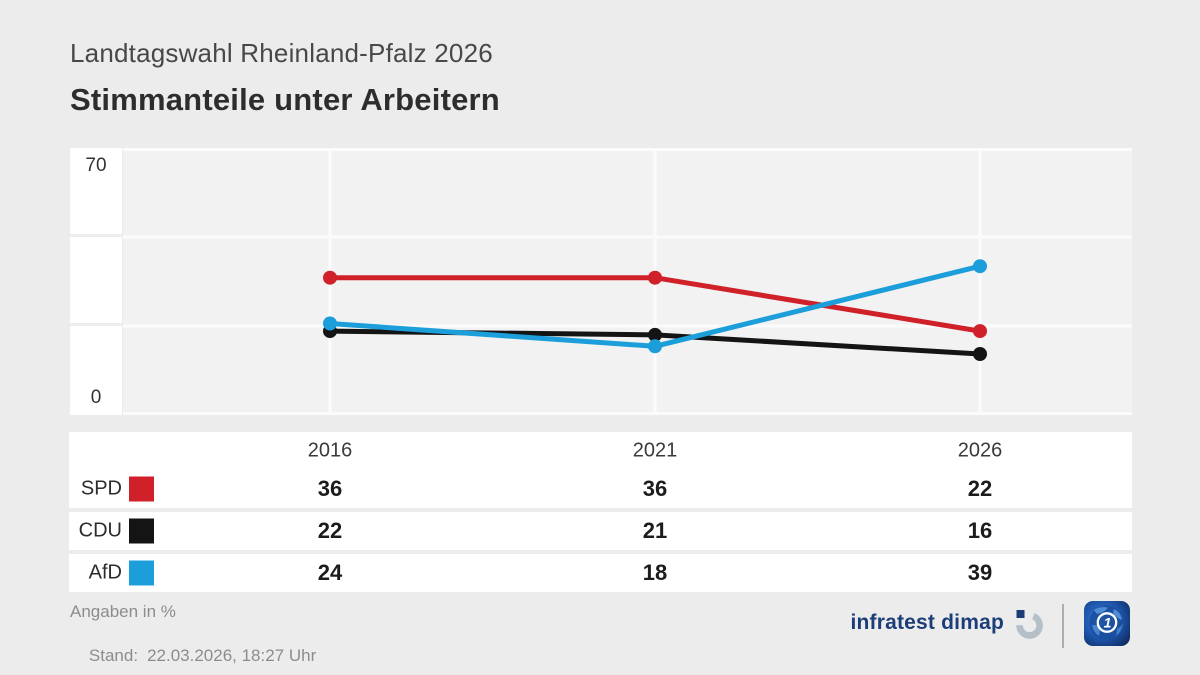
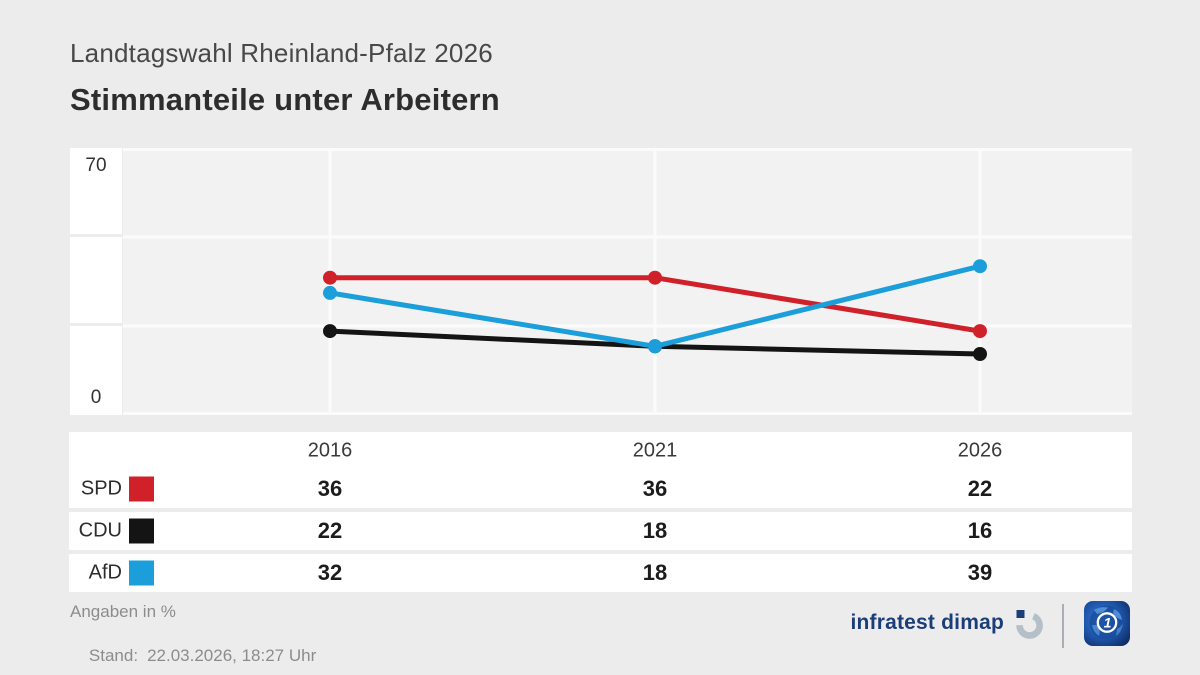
AfD/2016: 24 -> 32
CDU/2021: 21 -> 18
